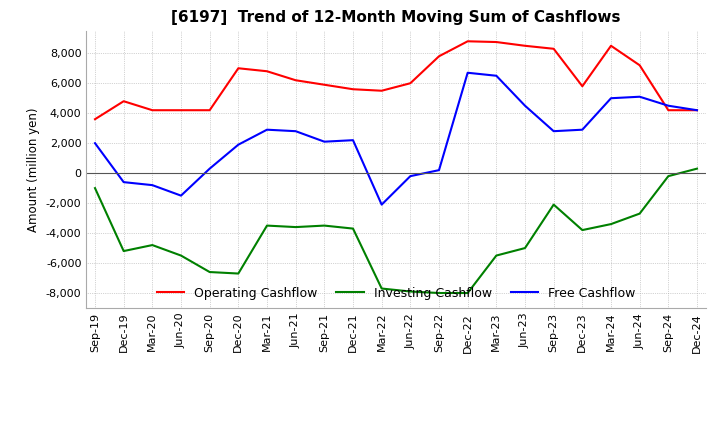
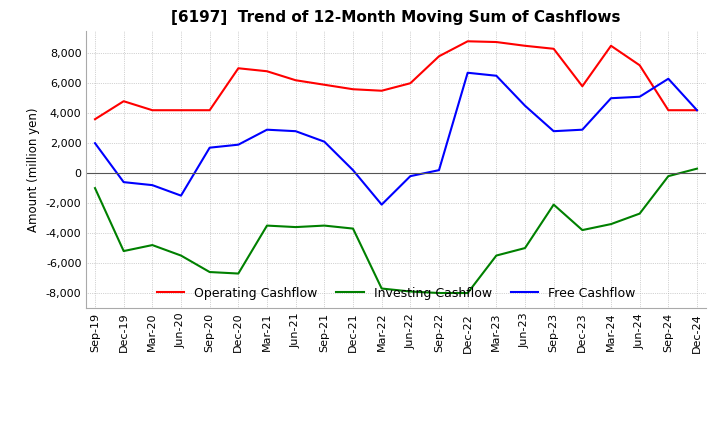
Free Cashflow/Sep-20: 300 -> 1,700
Free Cashflow/Dec-21: 2,200 -> 200
Free Cashflow/Sep-24: 4,500 -> 6,300
